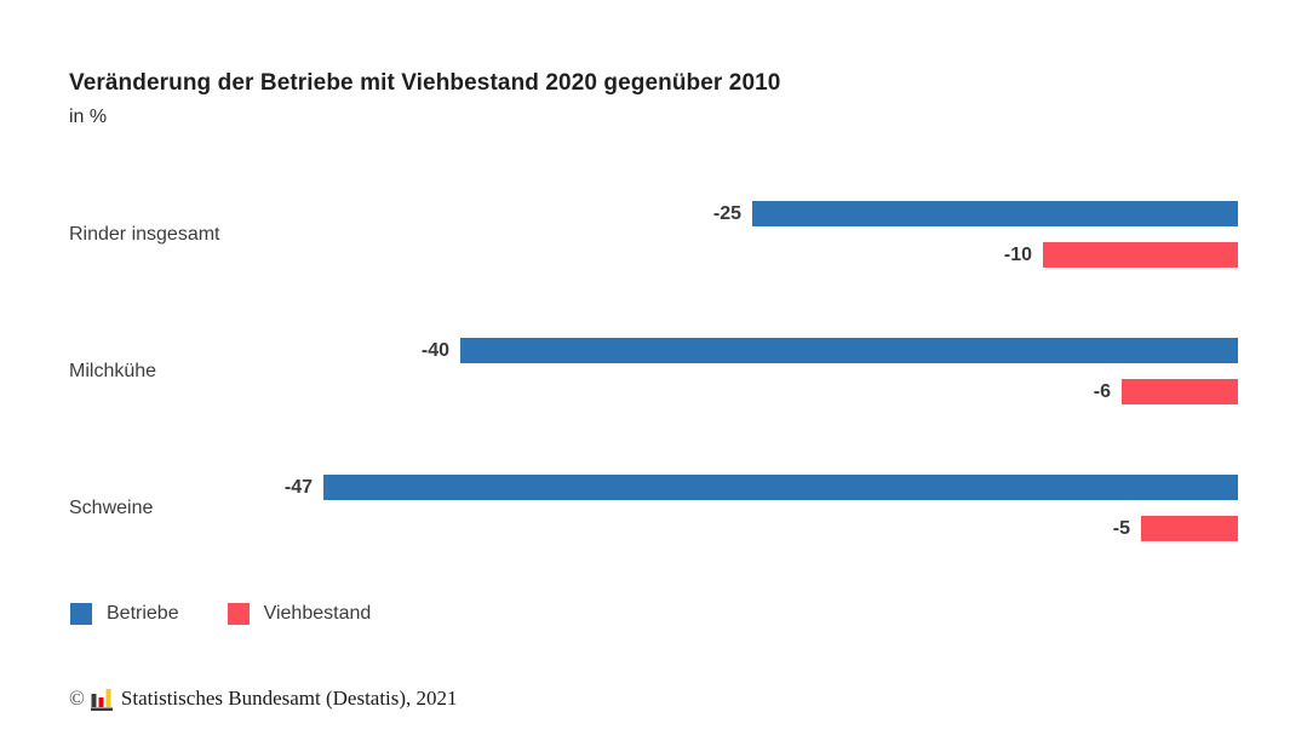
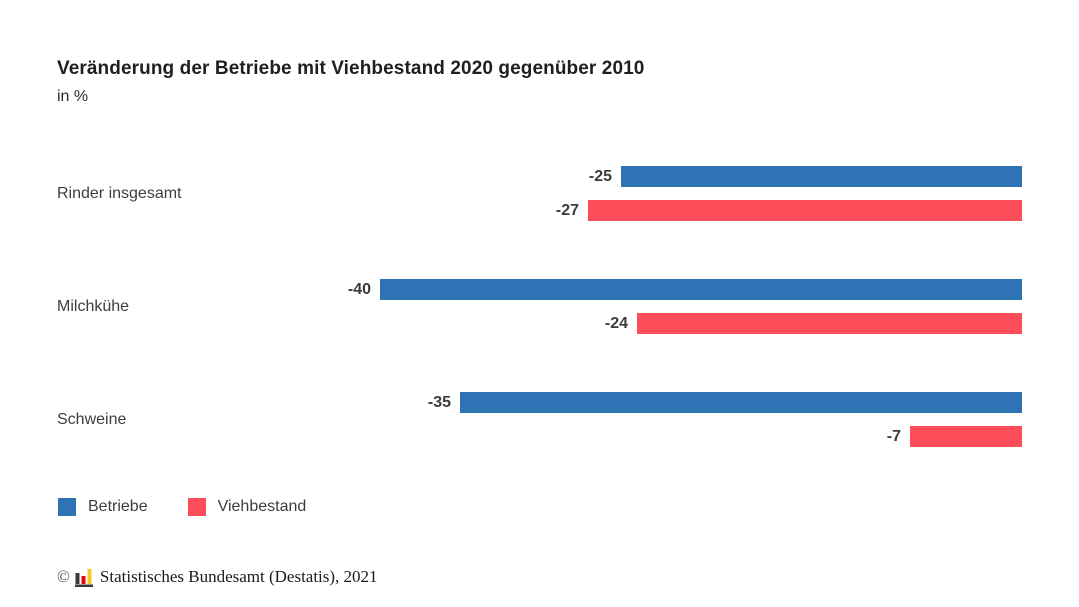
Viehbestand/Rinder insgesamt: -10 -> -27
Viehbestand/Milchkühe: -6 -> -24
Betriebe/Schweine: -47 -> -35
Viehbestand/Schweine: -5 -> -7
